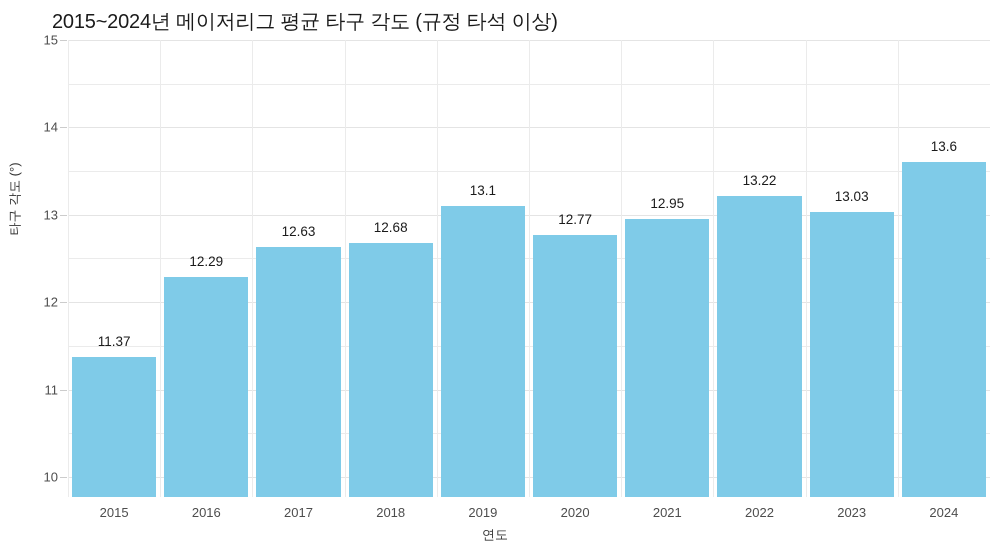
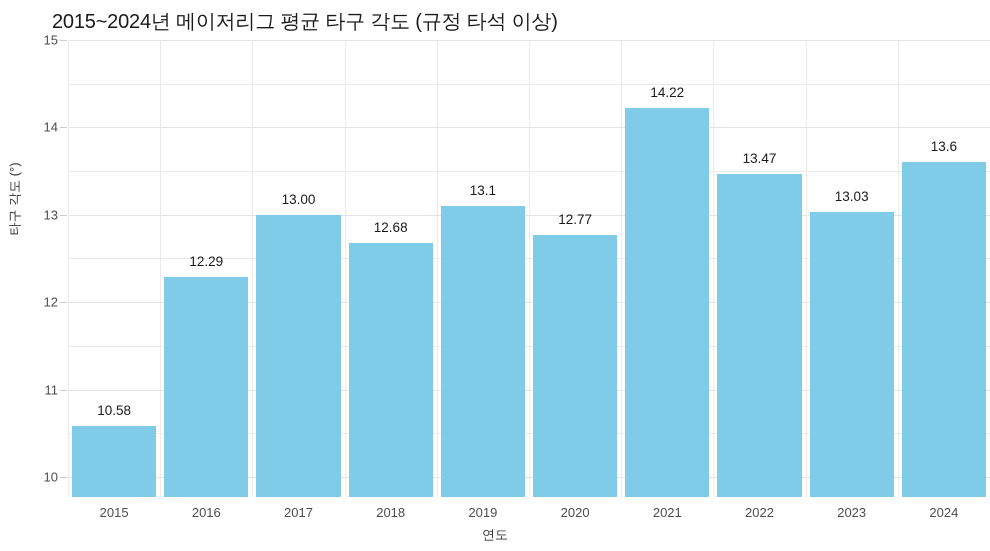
2015: 11.37 -> 10.58
2017: 12.63 -> 13.00
2021: 12.95 -> 14.22
2022: 13.22 -> 13.47
